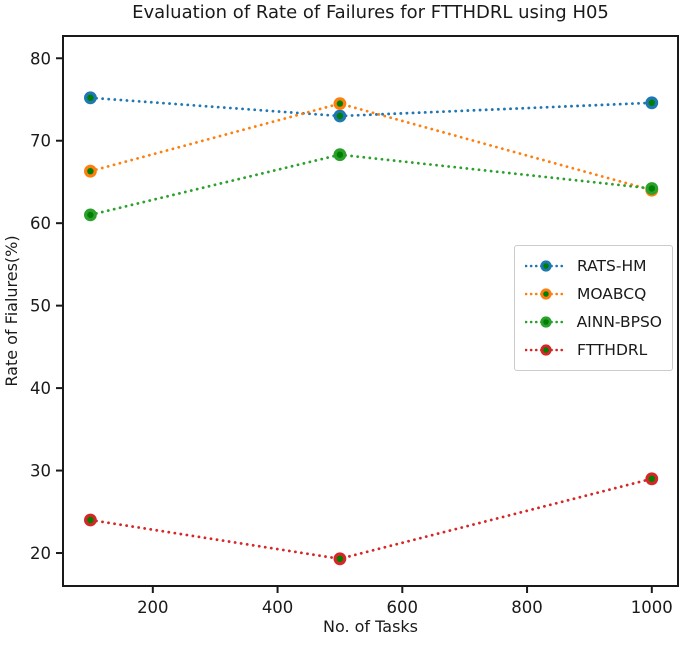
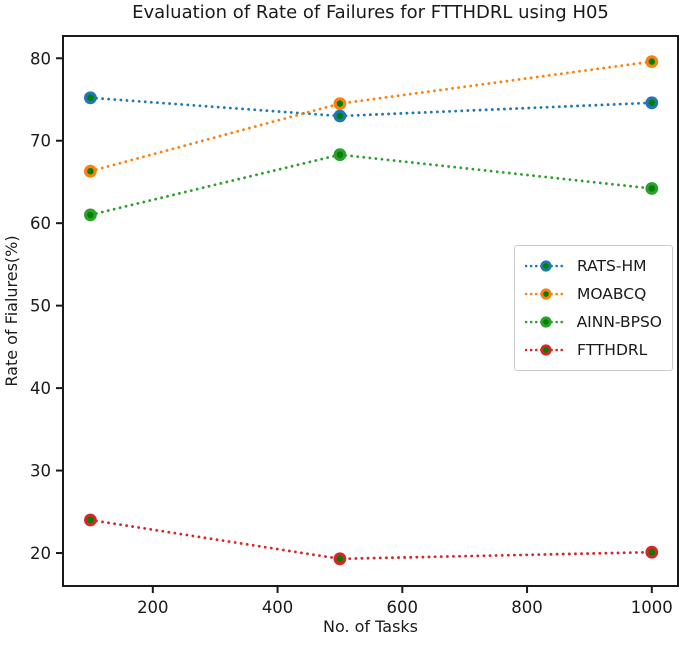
MOABCQ/1000: 64 -> 80
FTTHDRL/1000: 29 -> 20
